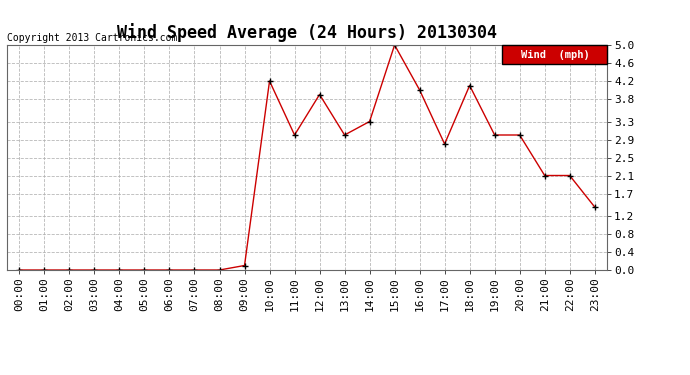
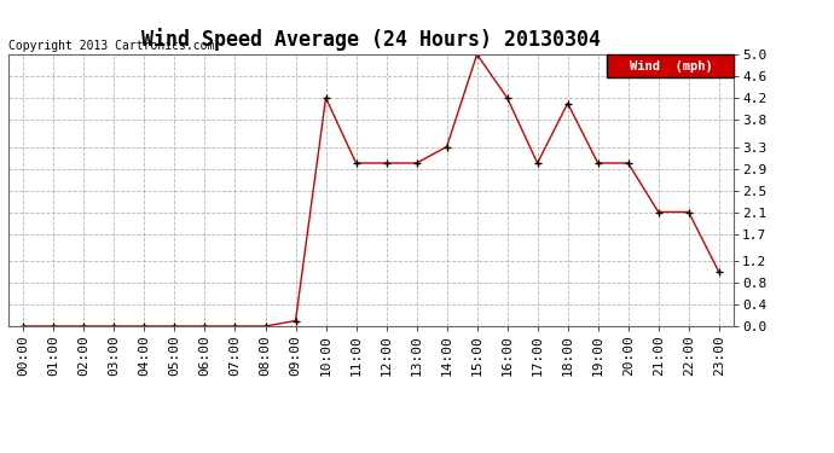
12:00: 3.9 -> 3.0
16:00: 4.0 -> 4.2
17:00: 2.8 -> 3.0
23:00: 1.4 -> 1.0
